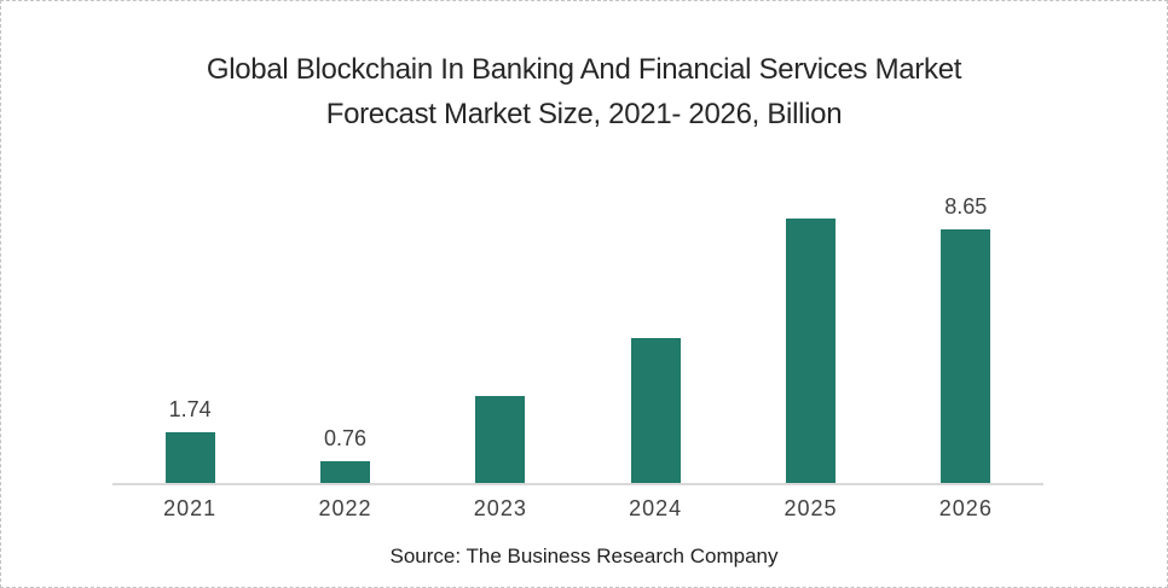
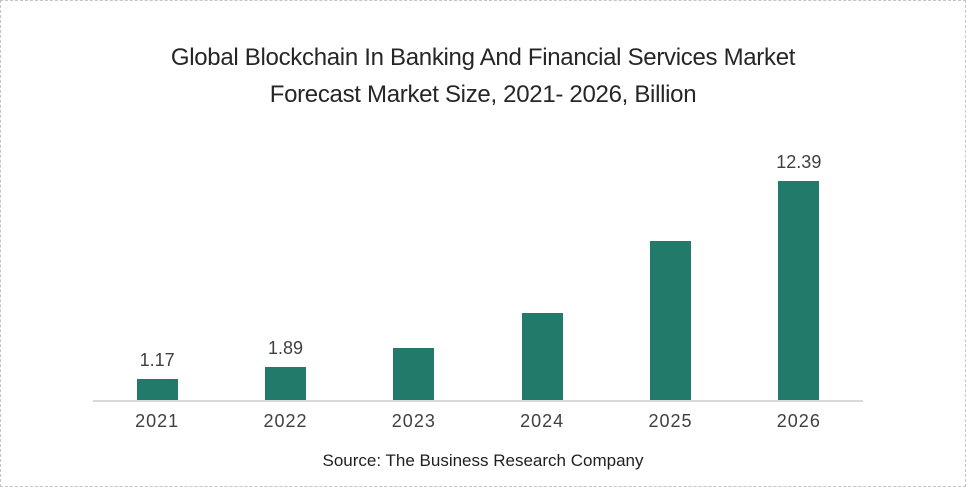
2021: 1.74 -> 1.17
2022: 0.76 -> 1.89
2026: 8.65 -> 12.39
